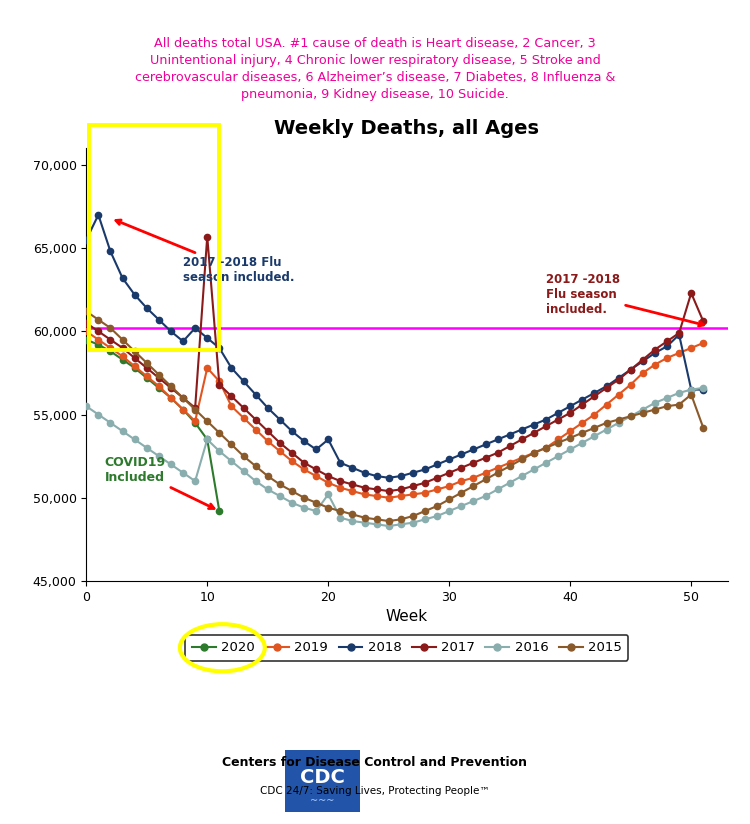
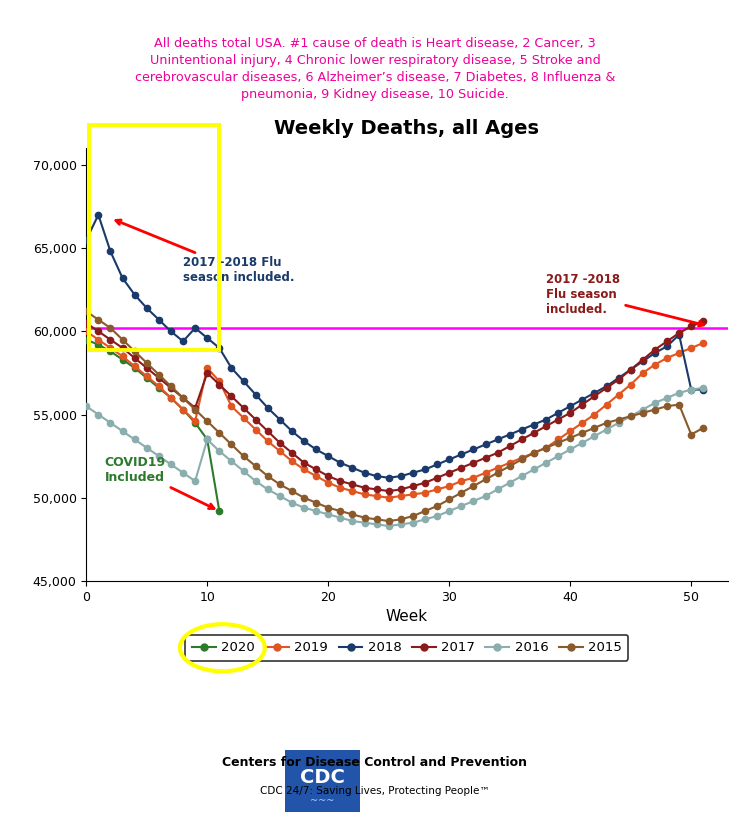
2017/10: 65,700 -> 57,500
2018/20: 53,500 -> 52,500
2016/20: 50,200 -> 49,000
2017/50: 62,300 -> 60,300
2015/50: 56,200 -> 53,800
